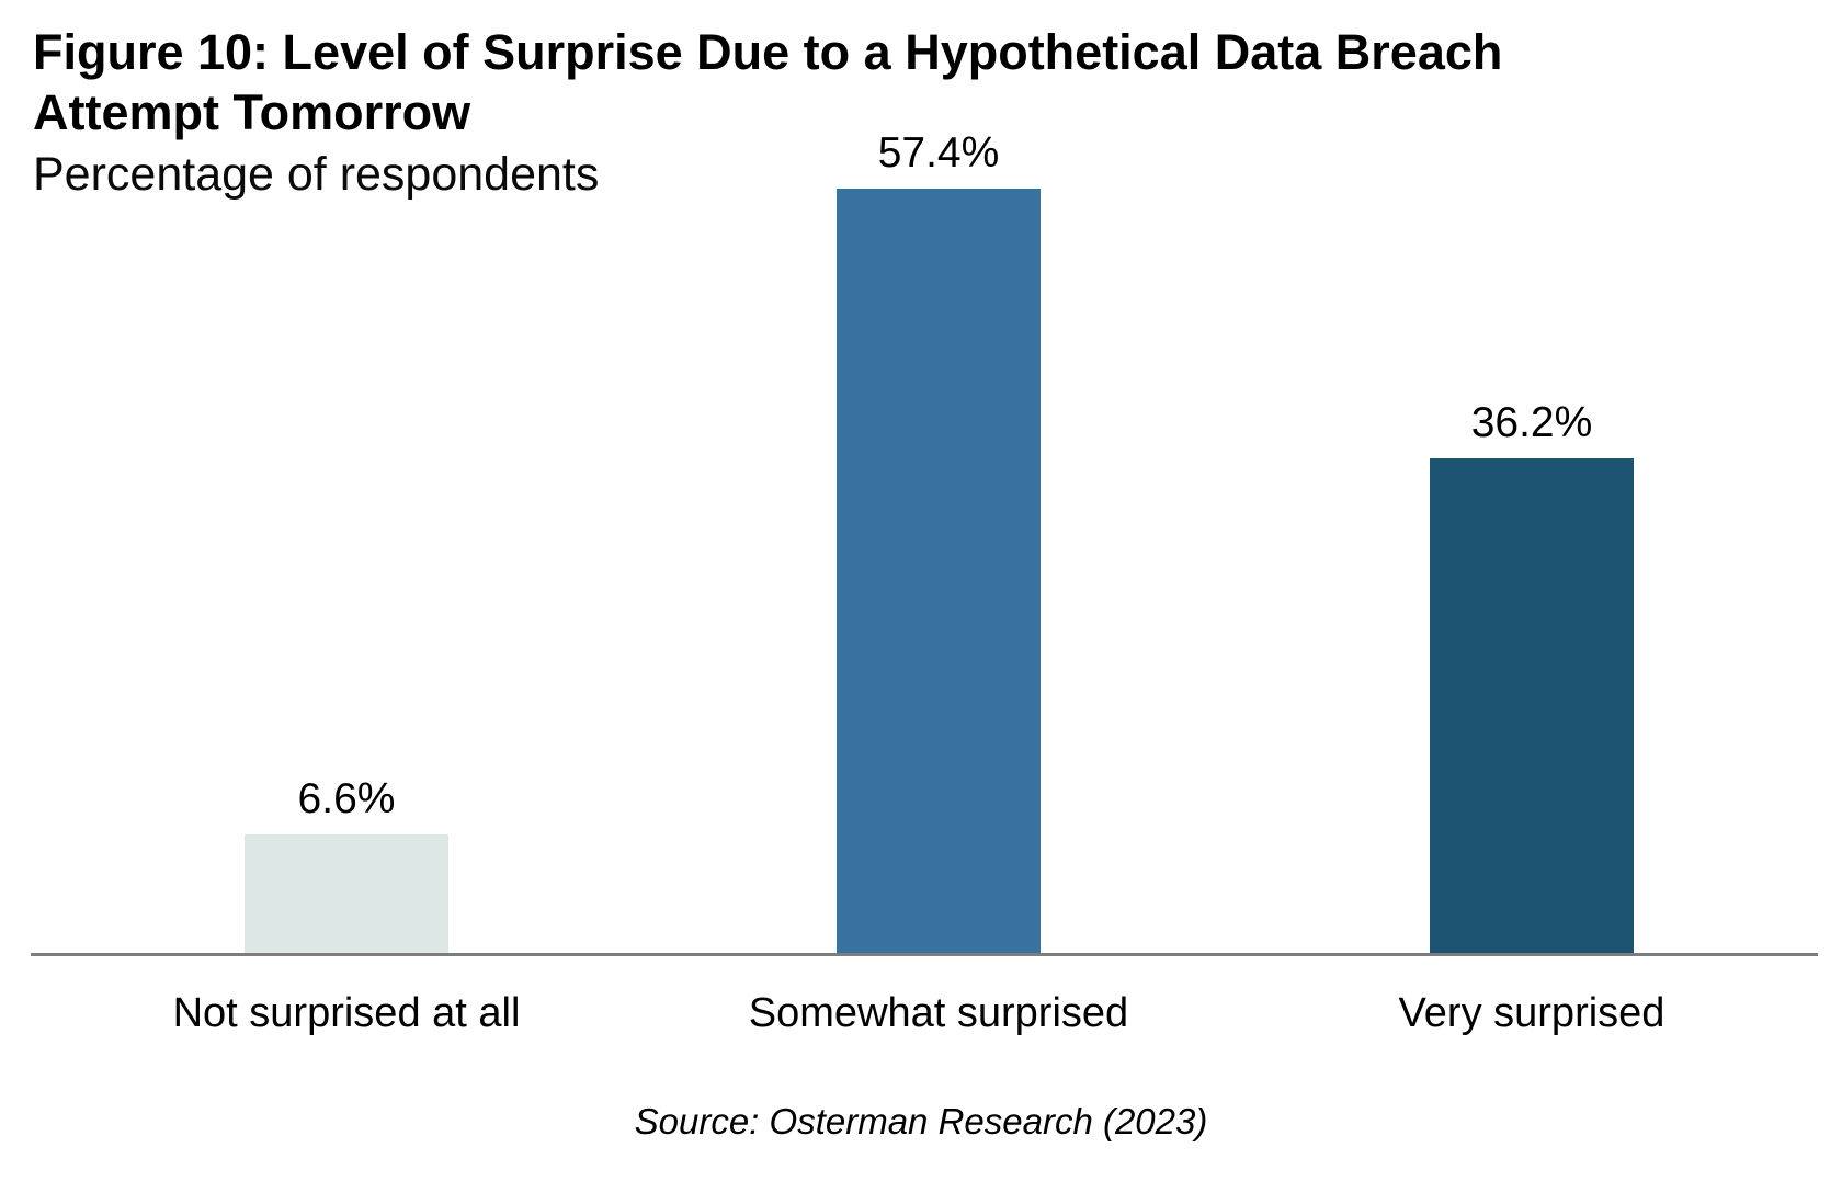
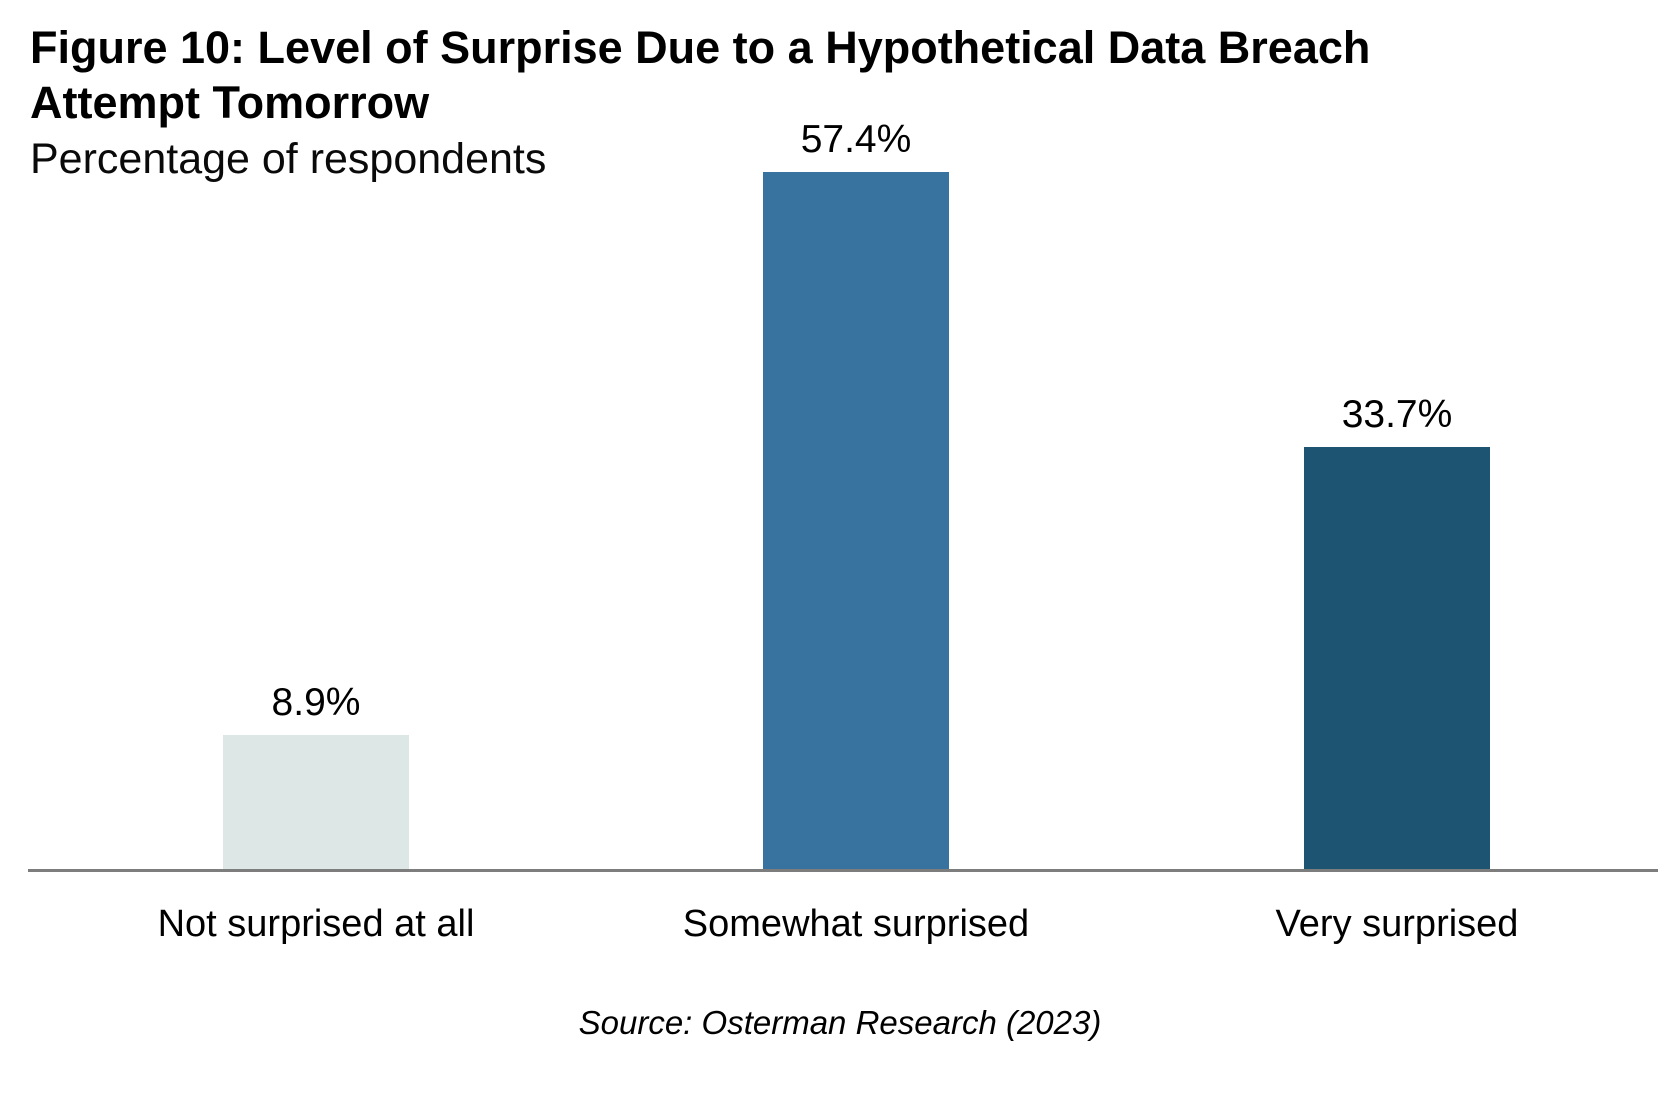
Not surprised at all: 6.6% -> 8.9%
Very surprised: 36.2% -> 33.7%
